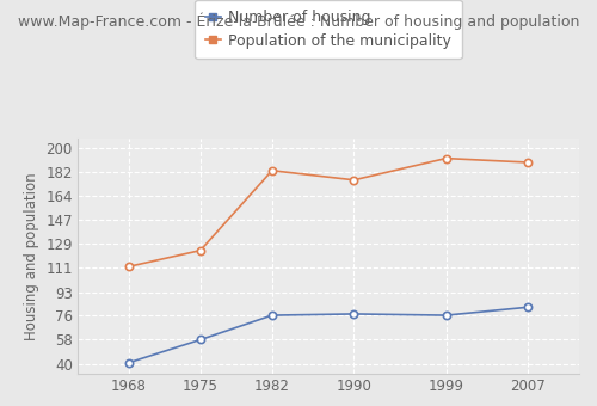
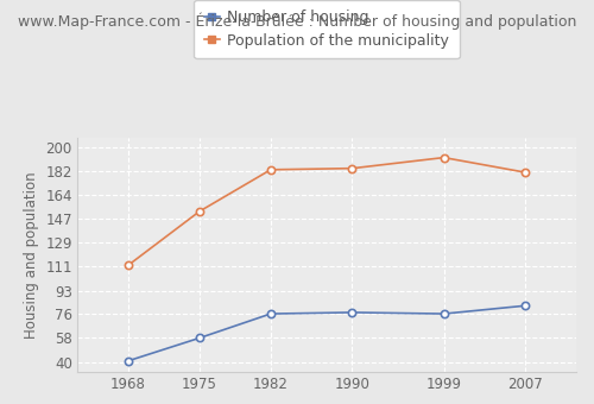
Population of the municipality/1975: 124 -> 152
Population of the municipality/1990: 176 -> 184
Population of the municipality/2007: 189 -> 181
